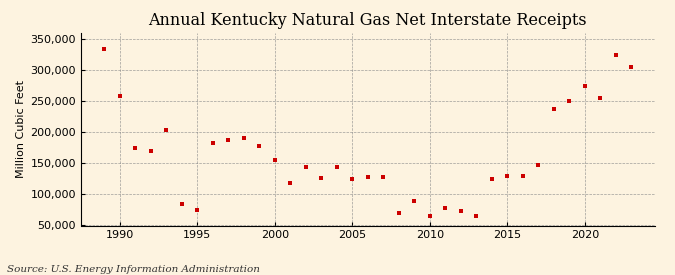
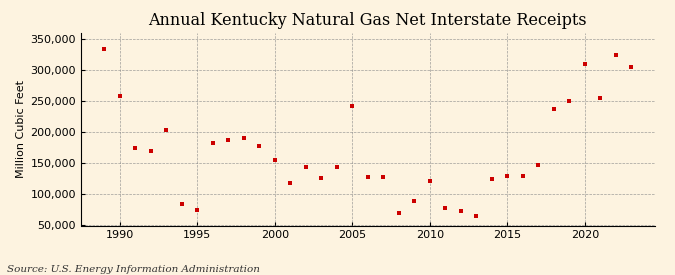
2005: 125,000 -> 242,000
2010: 65,000 -> 122,000
2020: 275,000 -> 310,000
